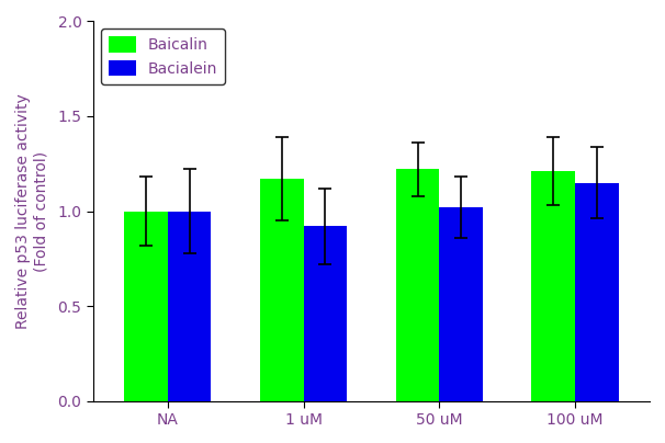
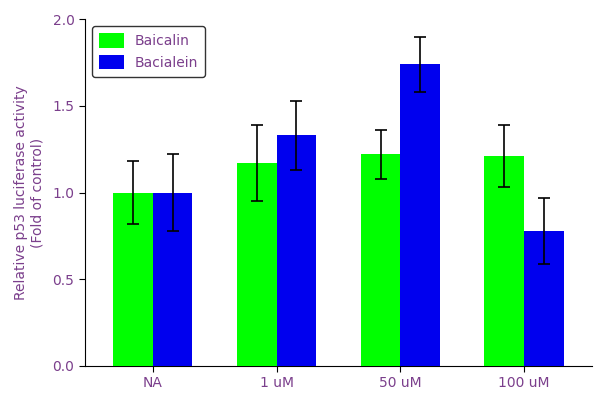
Bacialein/1 uM: 0.92 -> 1.33
Bacialein/50 uM: 1.02 -> 1.74
Bacialein/100 uM: 1.15 -> 0.78
